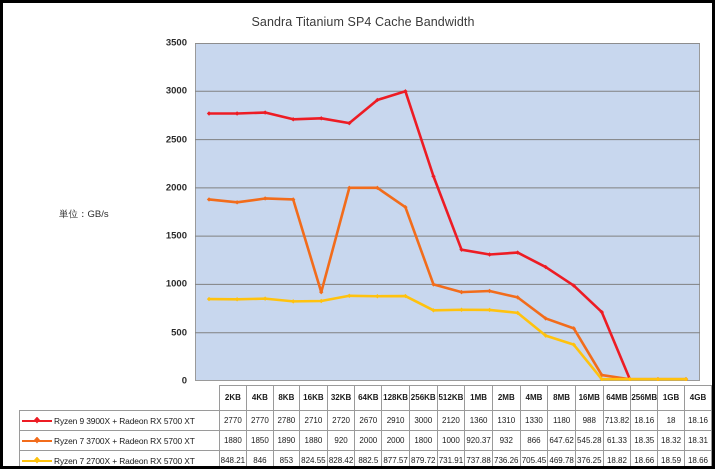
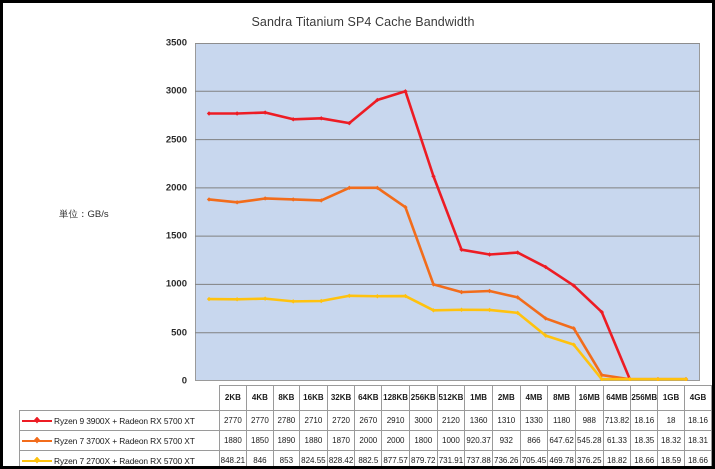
Ryzen 7 3700X + Radeon RX 5700 XT/32KB: 920 -> 1870
